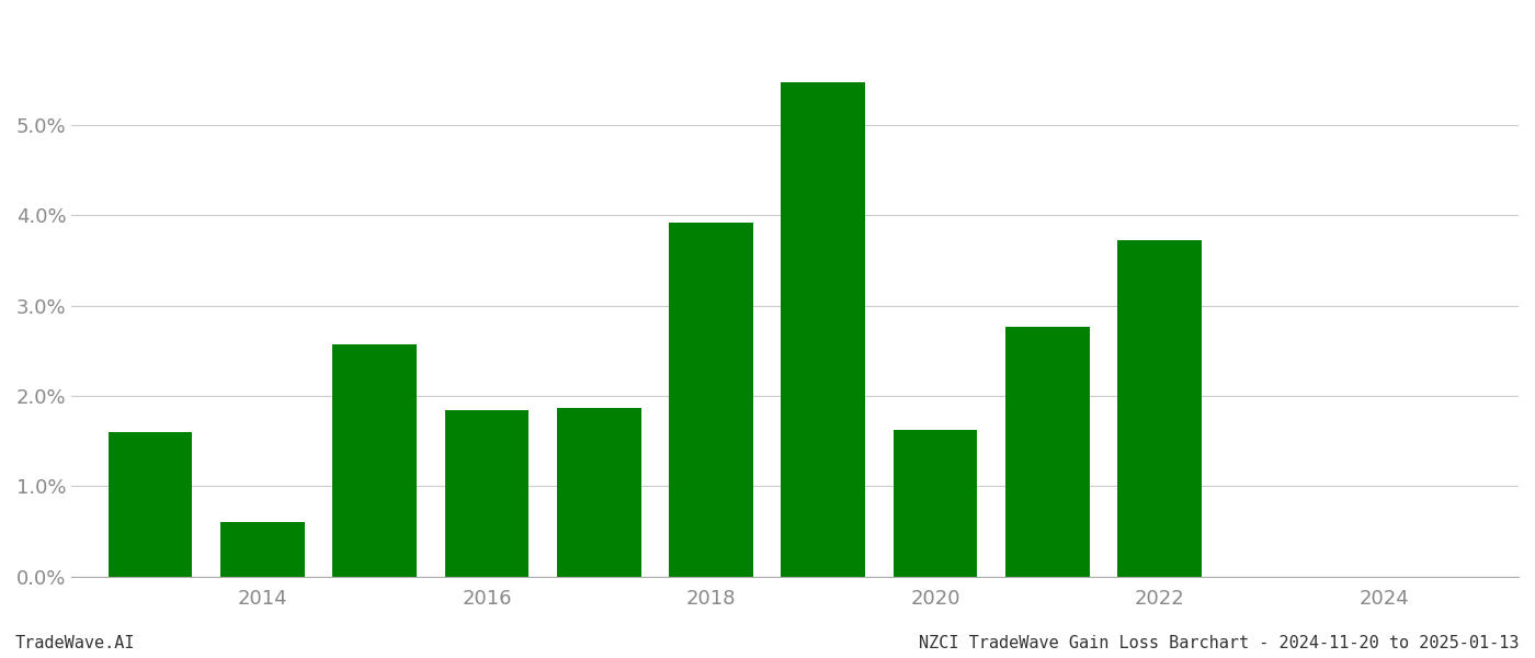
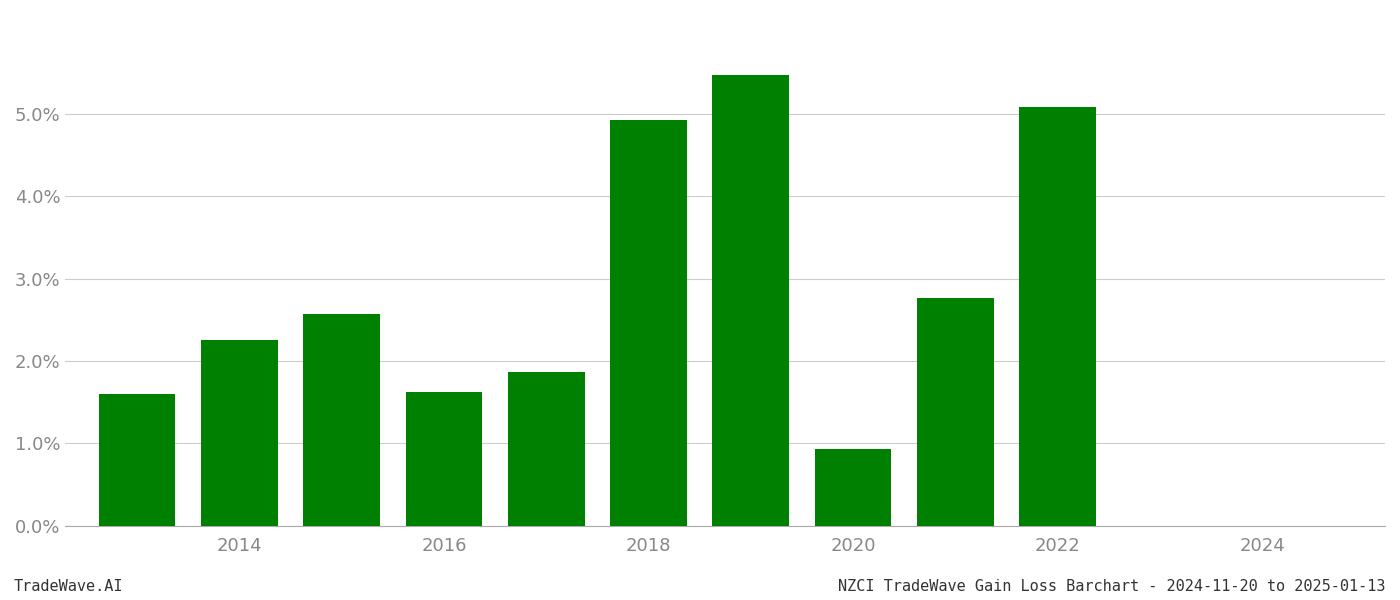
2014: 0.60% -> 2.25%
2016: 1.84% -> 1.63%
2018: 3.92% -> 4.92%
2020: 1.62% -> 0.93%
2022: 3.72% -> 5.08%
